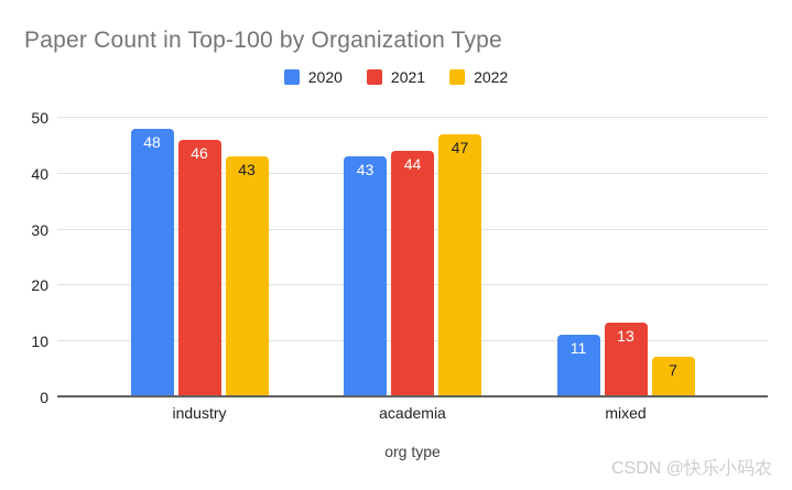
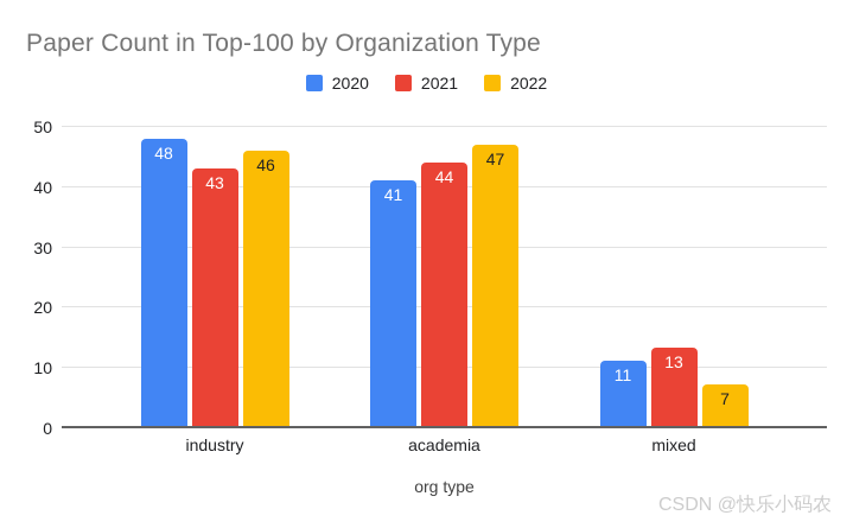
2021/industry: 46 -> 43
2022/industry: 43 -> 46
2020/academia: 43 -> 41
